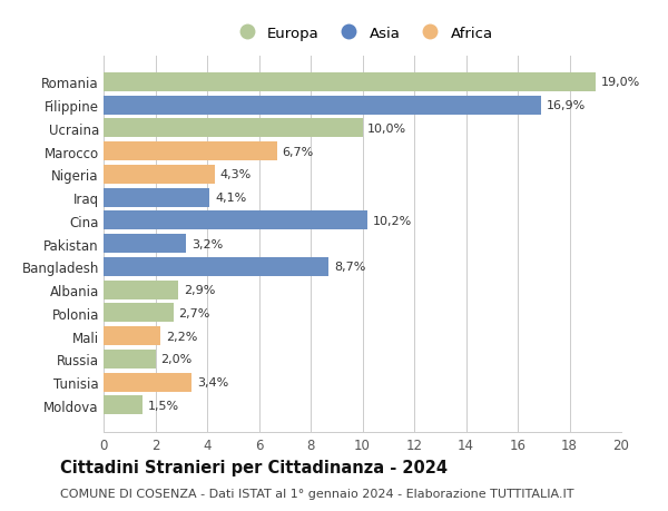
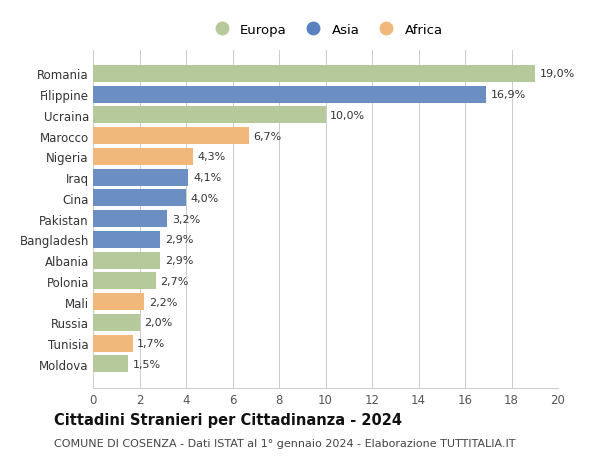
Cina: 10,2% -> 4,0%
Bangladesh: 8,7% -> 2,9%
Tunisia: 3,4% -> 1,7%
